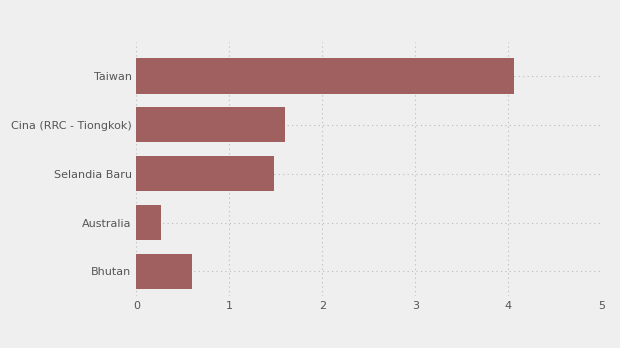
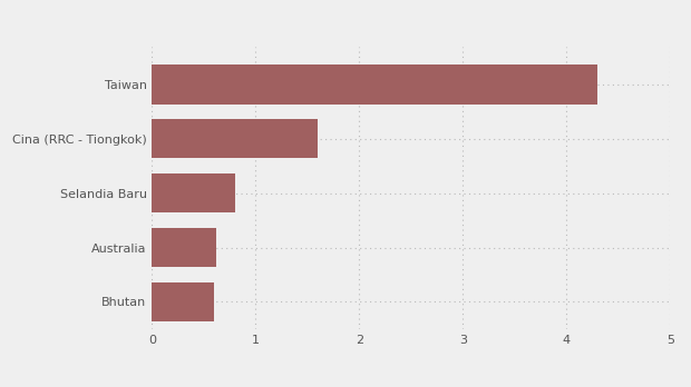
Taiwan: 4.06 -> 4.30
Selandia Baru: 1.48 -> 0.80
Australia: 0.26 -> 0.62
